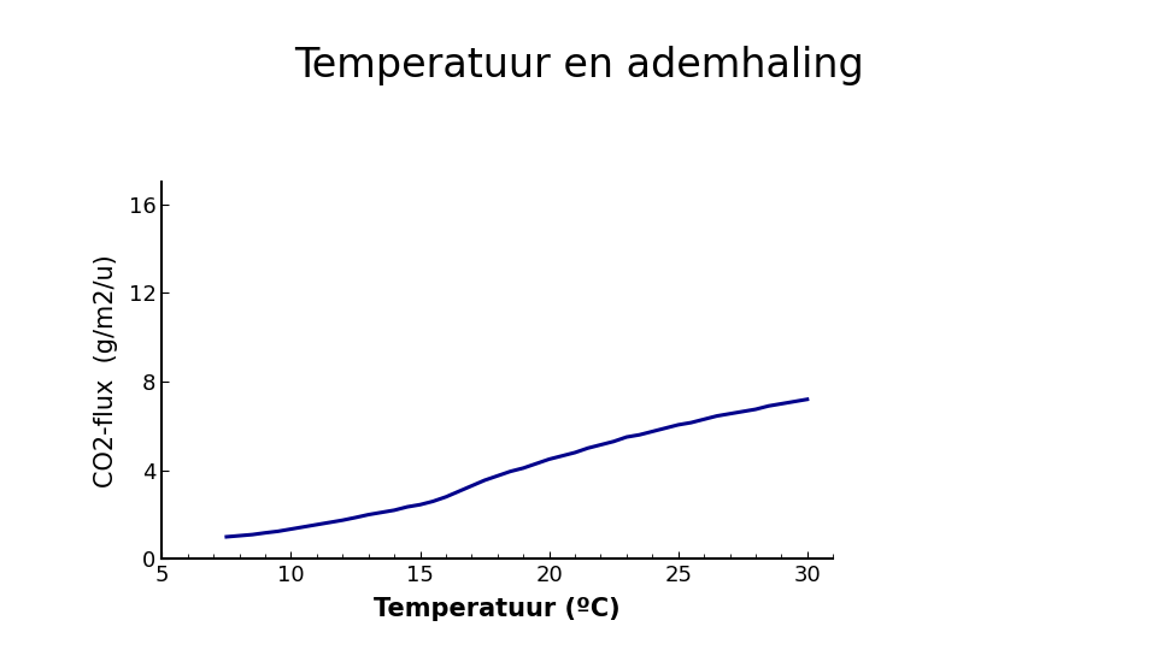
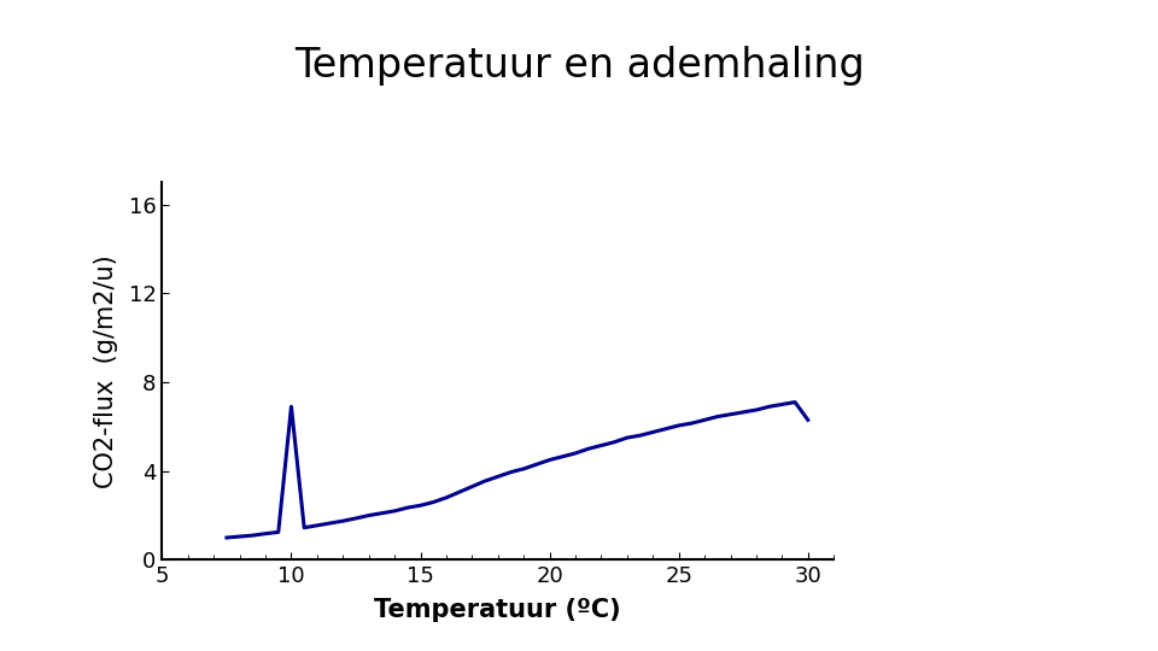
10: 1.4 -> 6.9
30: 7.2 -> 6.3
